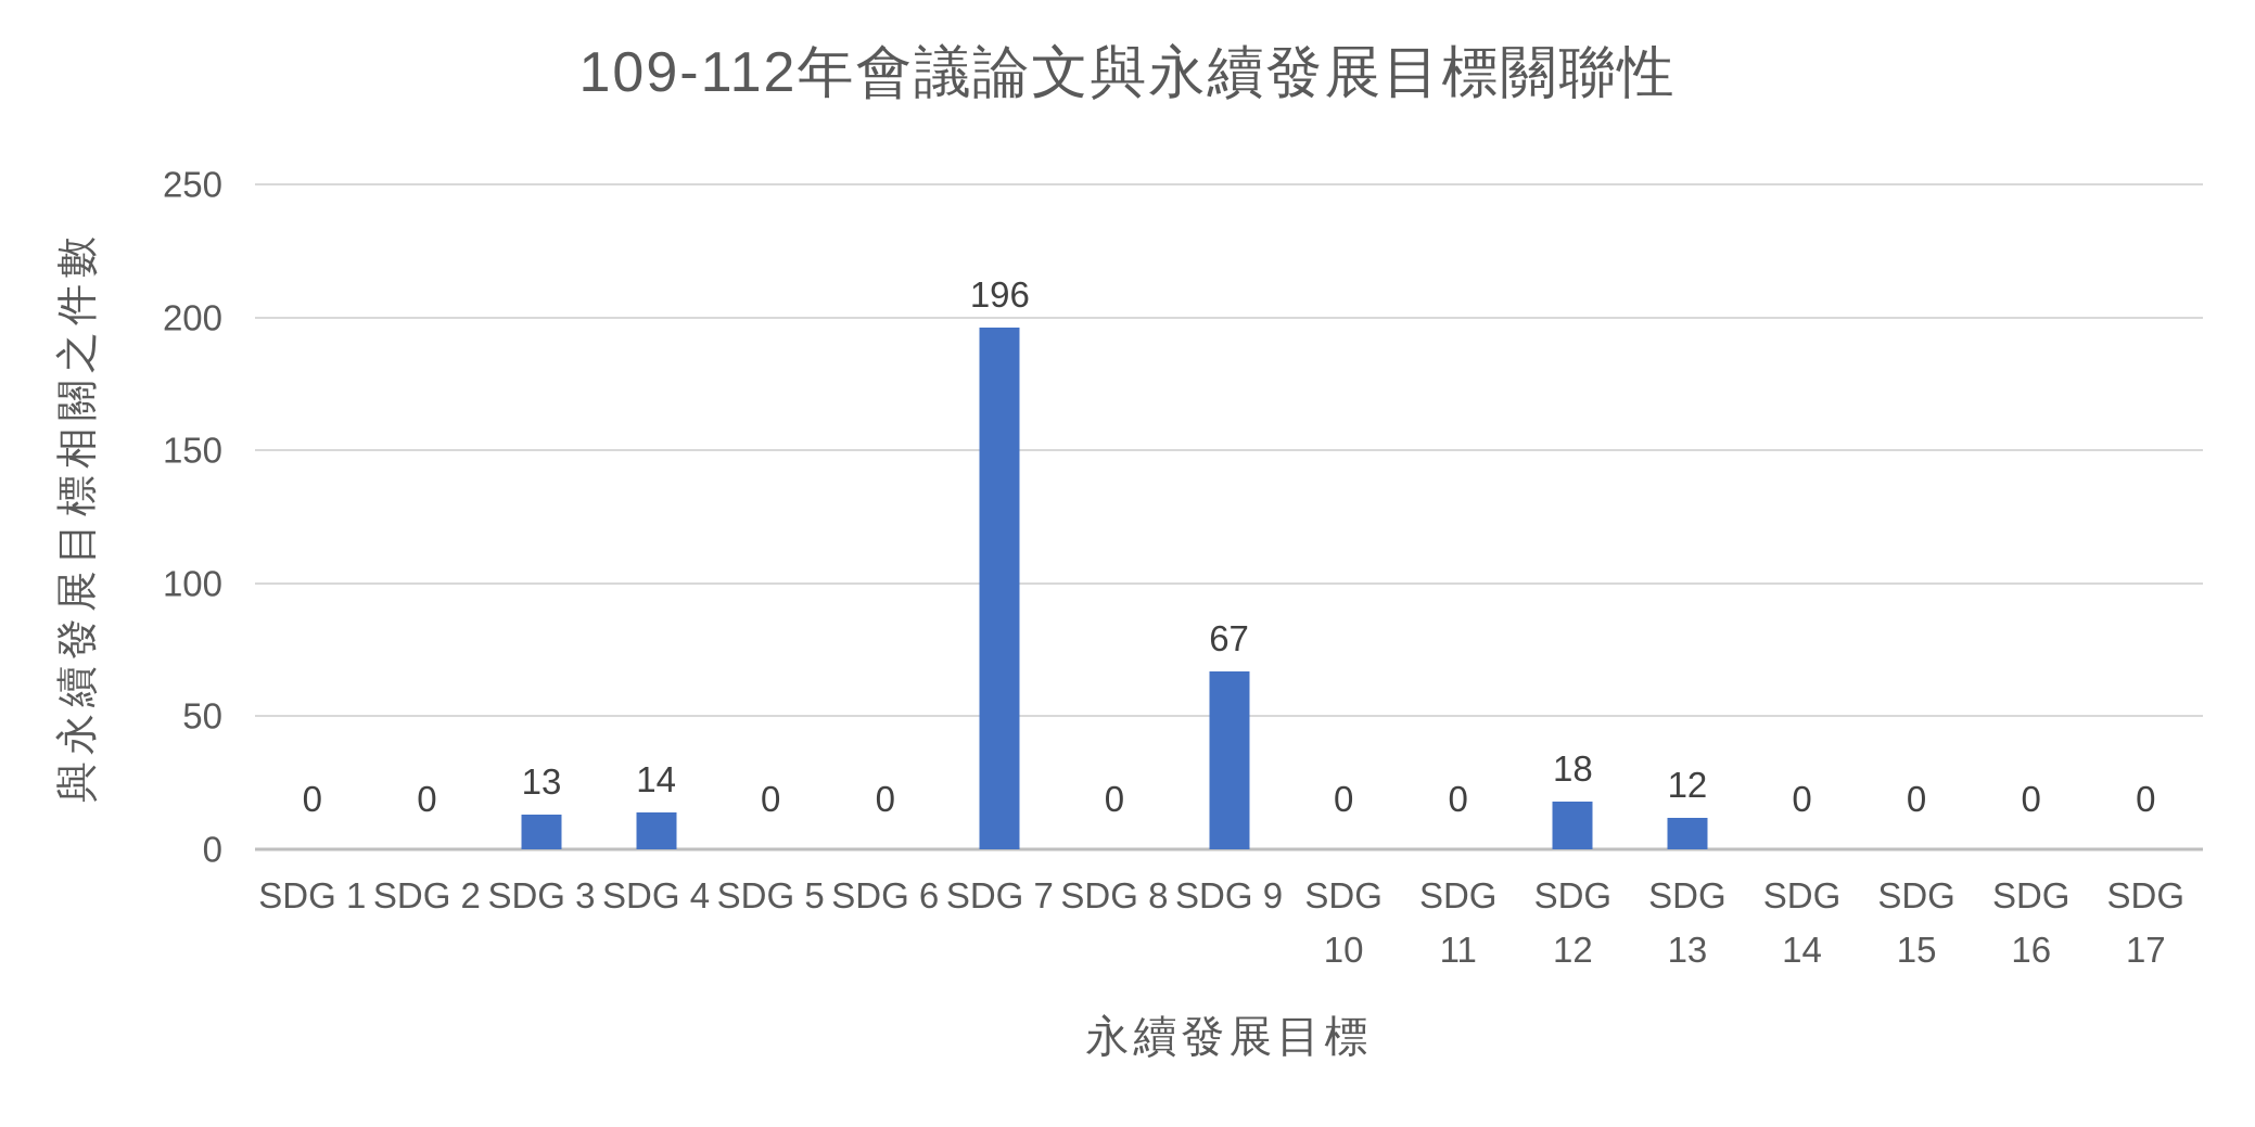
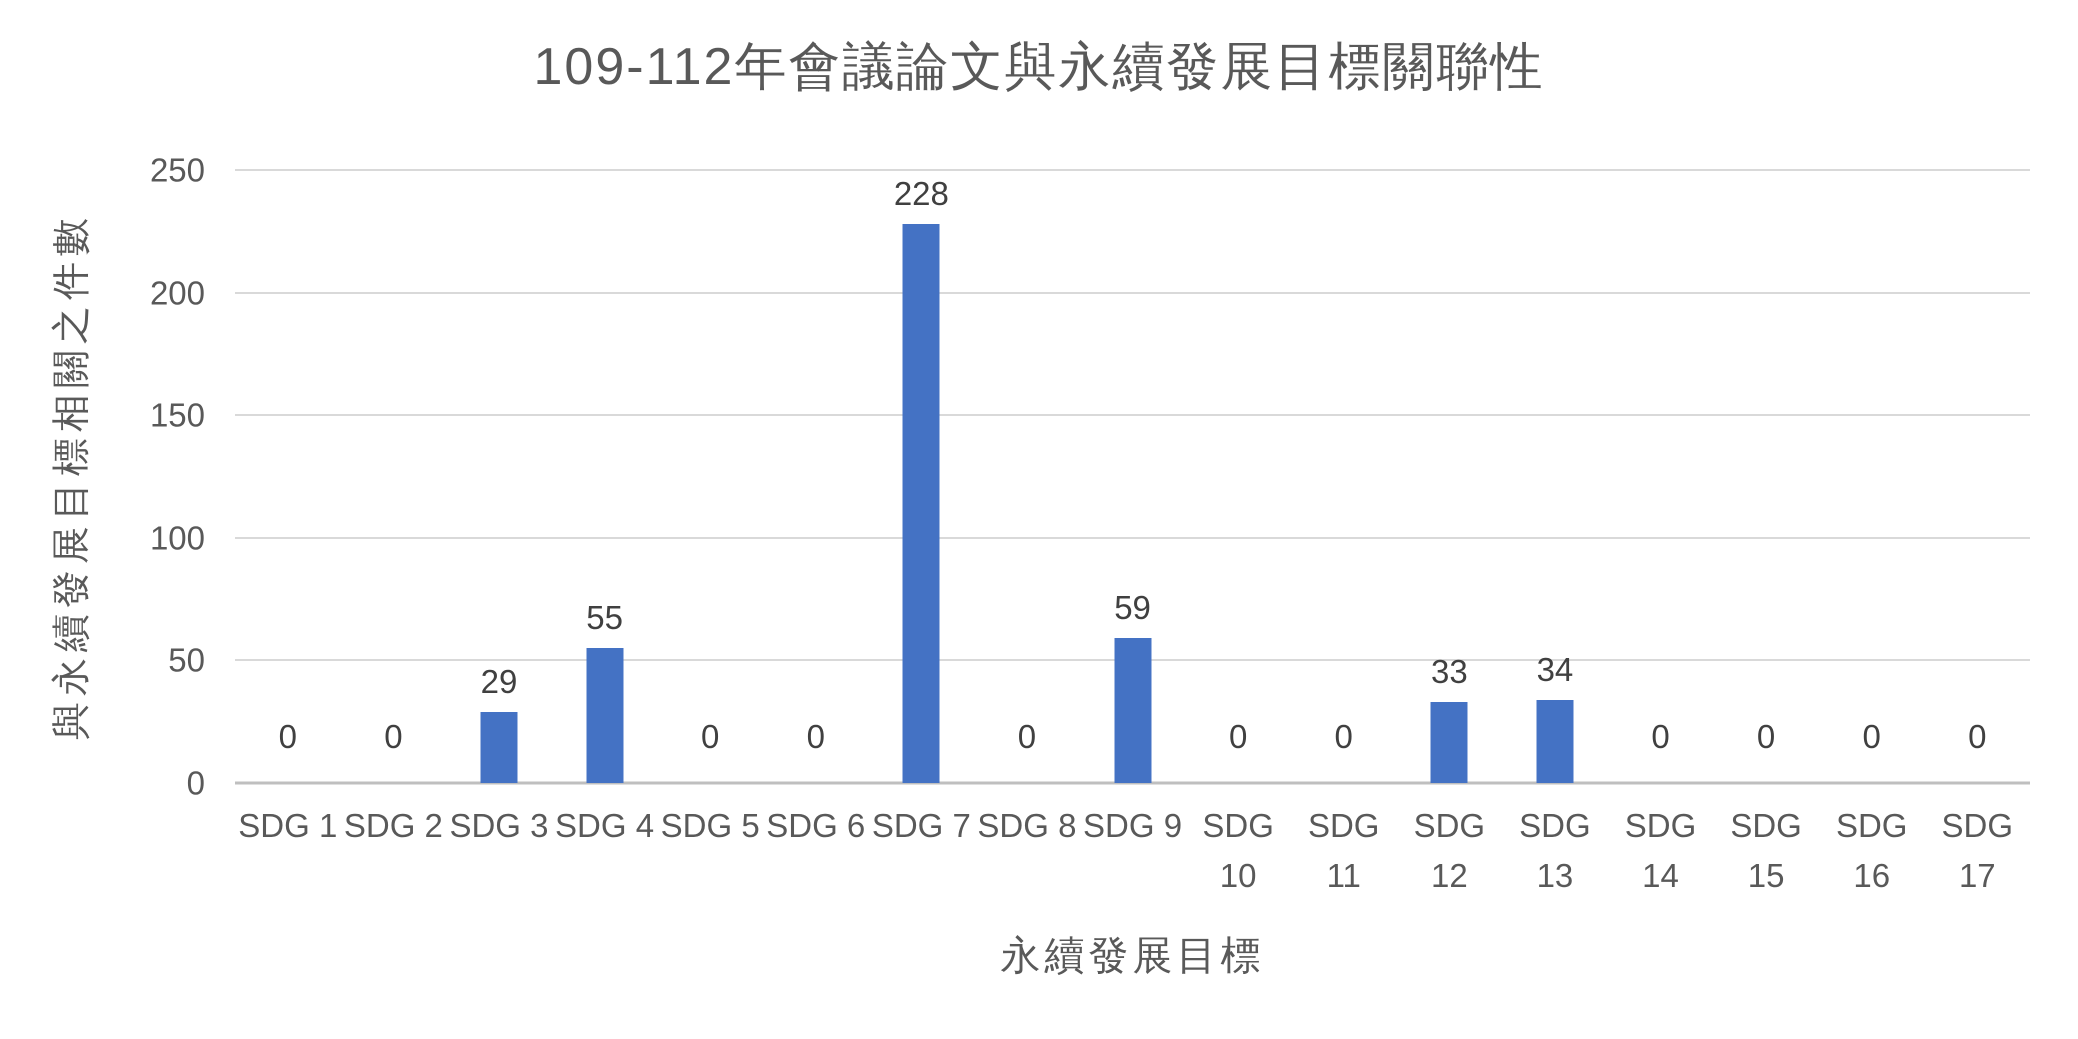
SDG 3: 13 -> 29
SDG 4: 14 -> 55
SDG 7: 196 -> 228
SDG 9: 67 -> 59
SDG 12: 18 -> 33
SDG 13: 12 -> 34
